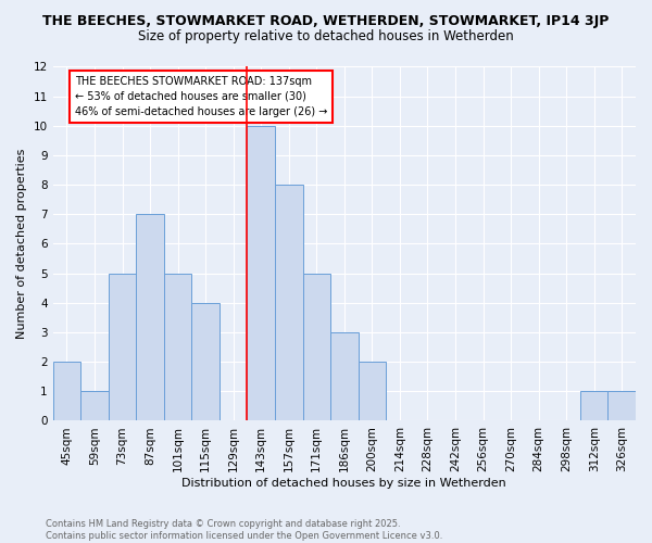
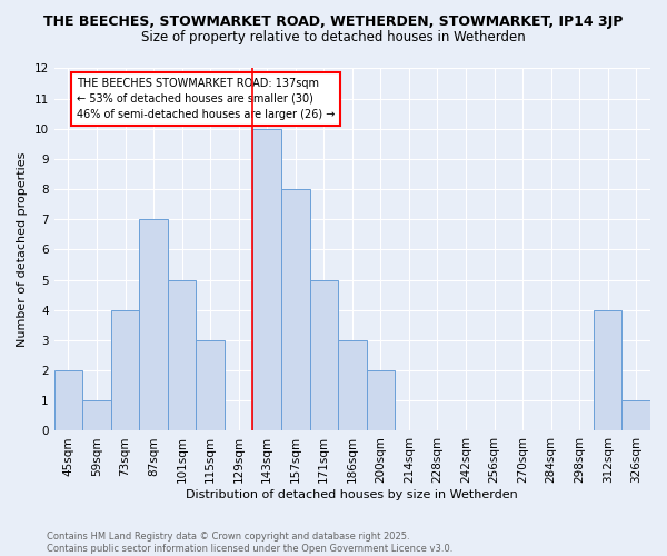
73sqm: 5 -> 4
115sqm: 4 -> 3
312sqm: 1 -> 4
